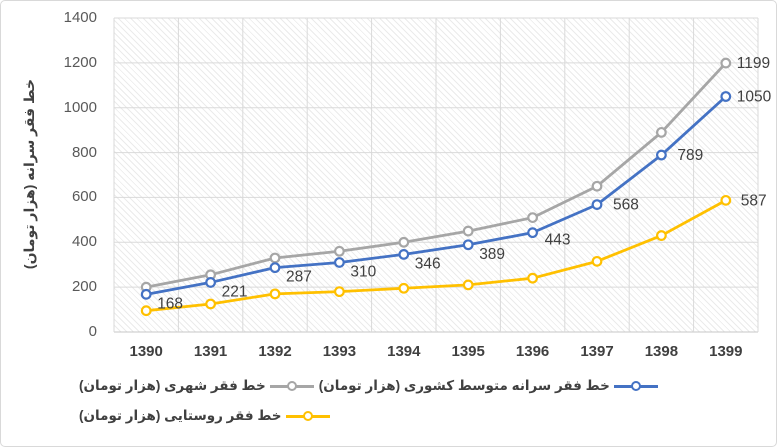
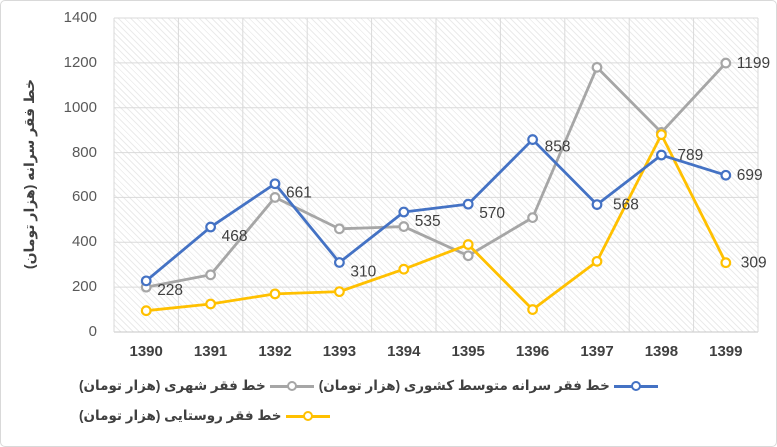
خط فقر سرانه متوسط کشوری (هزار تومان)/1390: 168 -> 228
خط فقر سرانه متوسط کشوری (هزار تومان)/1391: 221 -> 468
خط فقر سرانه متوسط کشوری (هزار تومان)/1392: 287 -> 661
خط فقر شهری (هزار تومان)/1392: 330 -> 600
خط فقر شهری (هزار تومان)/1393: 360 -> 460
خط فقر سرانه متوسط کشوری (هزار تومان)/1394: 346 -> 535
خط فقر شهری (هزار تومان)/1394: 400 -> 470
خط فقر روستایی (هزار تومان)/1394: 200 -> 280
خط فقر سرانه متوسط کشوری (هزار تومان)/1395: 389 -> 570
خط فقر شهری (هزار تومان)/1395: 450 -> 340
خط فقر روستایی (هزار تومان)/1395: 210 -> 390
خط فقر سرانه متوسط کشوری (هزار تومان)/1396: 443 -> 858
خط فقر روستایی (هزار تومان)/1396: 240 -> 100
خط فقر شهری (هزار تومان)/1397: 650 -> 1180
خط فقر روستایی (هزار تومان)/1398: 430 -> 880
خط فقر سرانه متوسط کشوری (هزار تومان)/1399: 1050 -> 699
خط فقر روستایی (هزار تومان)/1399: 587 -> 309
